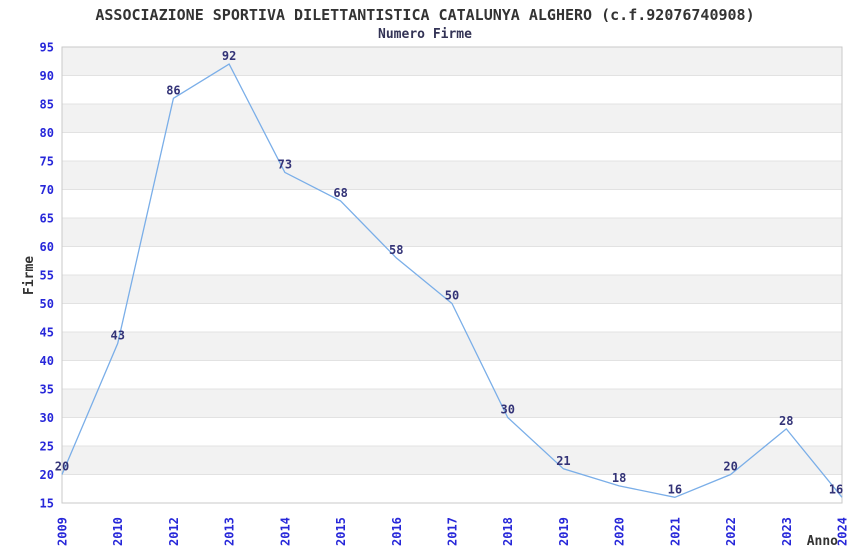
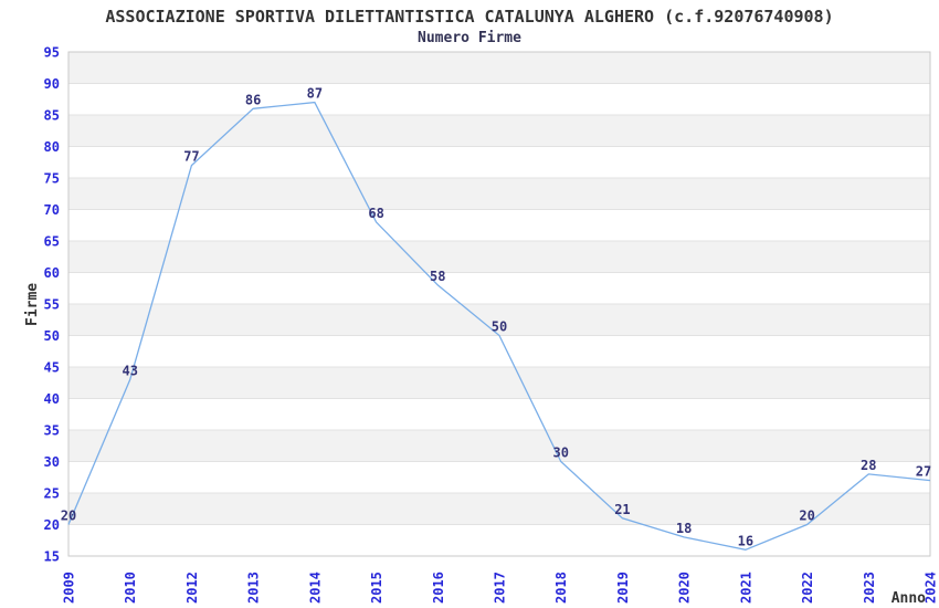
2012: 86 -> 77
2013: 92 -> 86
2014: 73 -> 87
2024: 16 -> 27
